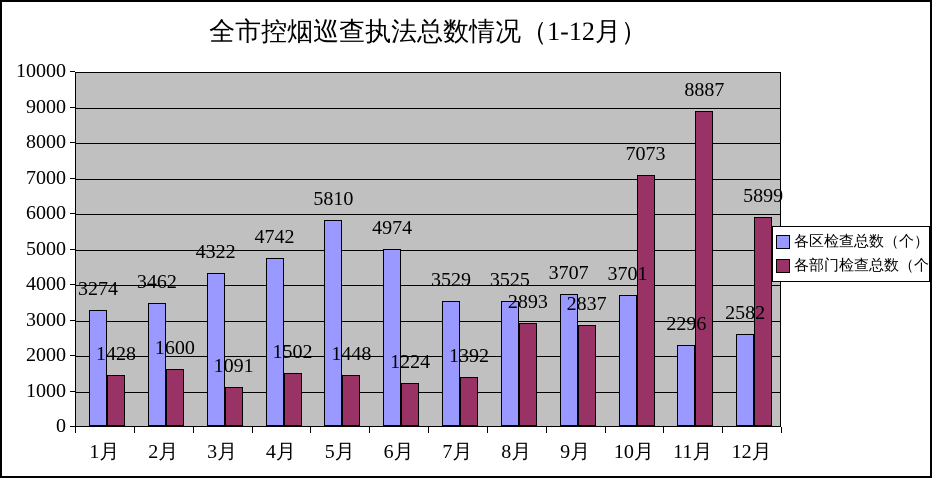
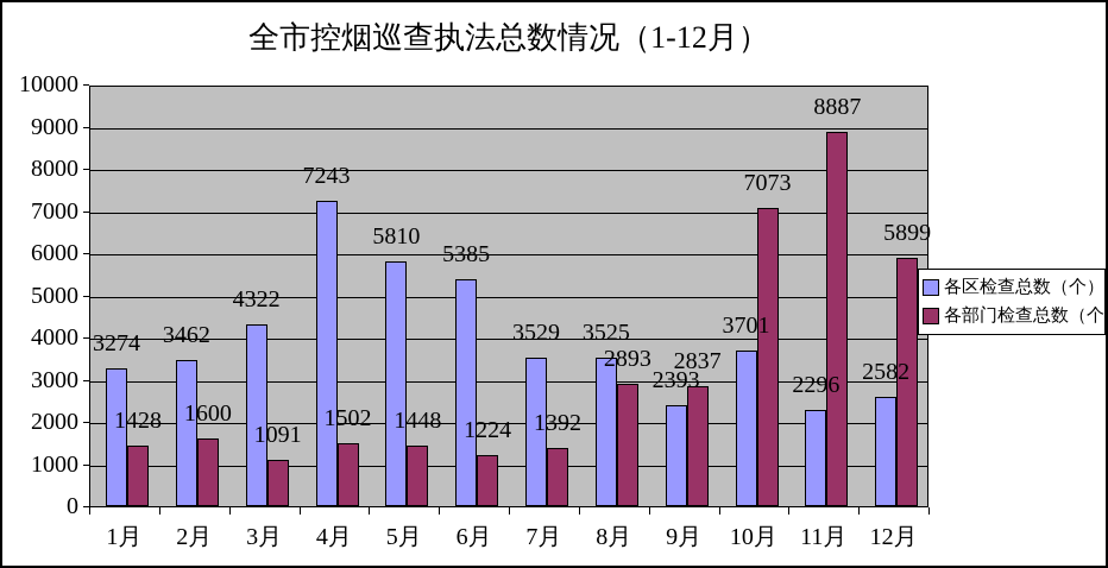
各区检查总数（个）/4月: 4742 -> 7243
各区检查总数（个）/6月: 4974 -> 5385
各区检查总数（个）/9月: 3707 -> 2393
